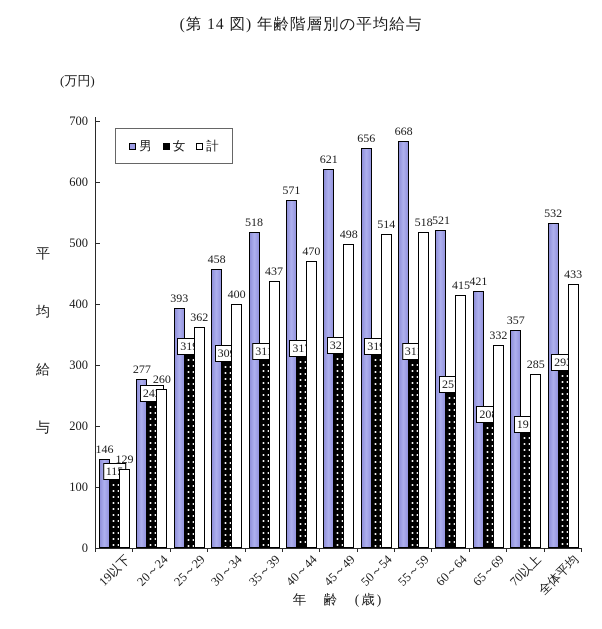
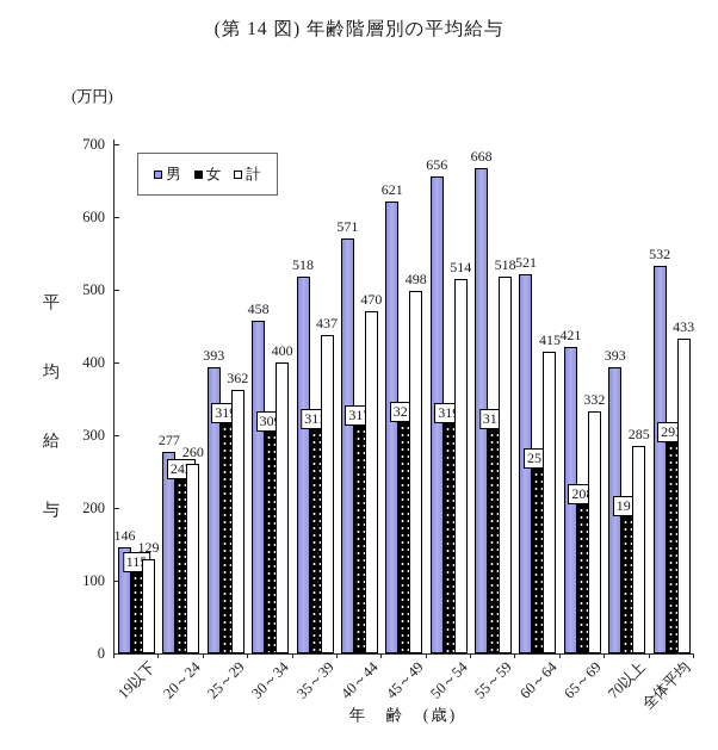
男/70以上: 357 -> 393
